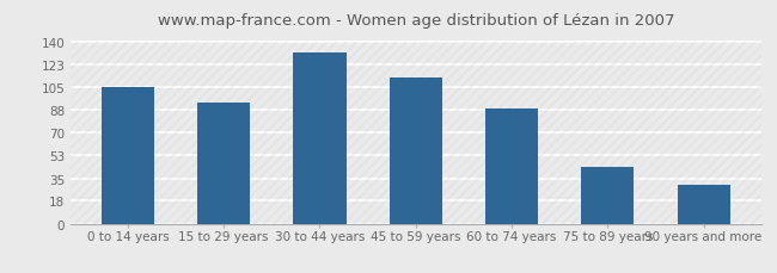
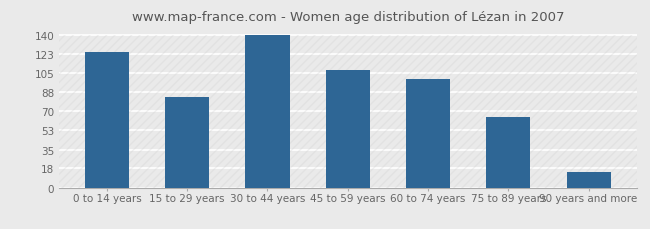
0 to 14 years: 105 -> 125
15 to 29 years: 93 -> 83
30 to 44 years: 132 -> 140
45 to 59 years: 113 -> 108
60 to 74 years: 89 -> 100
75 to 89 years: 44 -> 65
90 years and more: 30 -> 14
